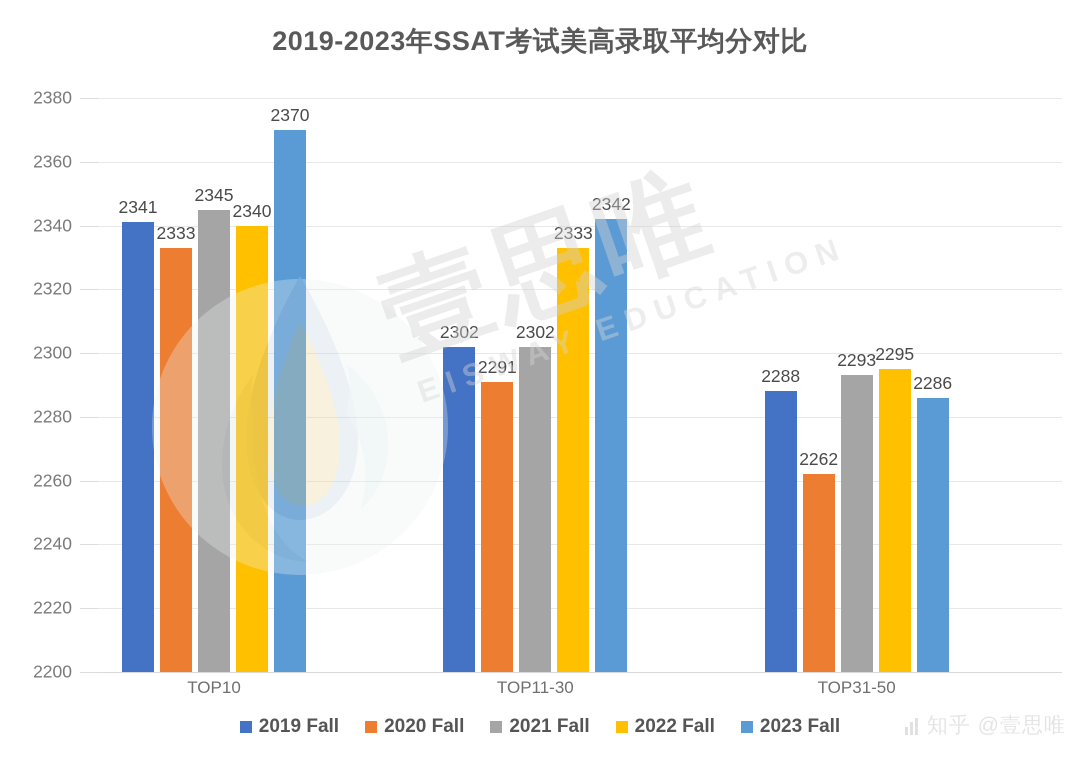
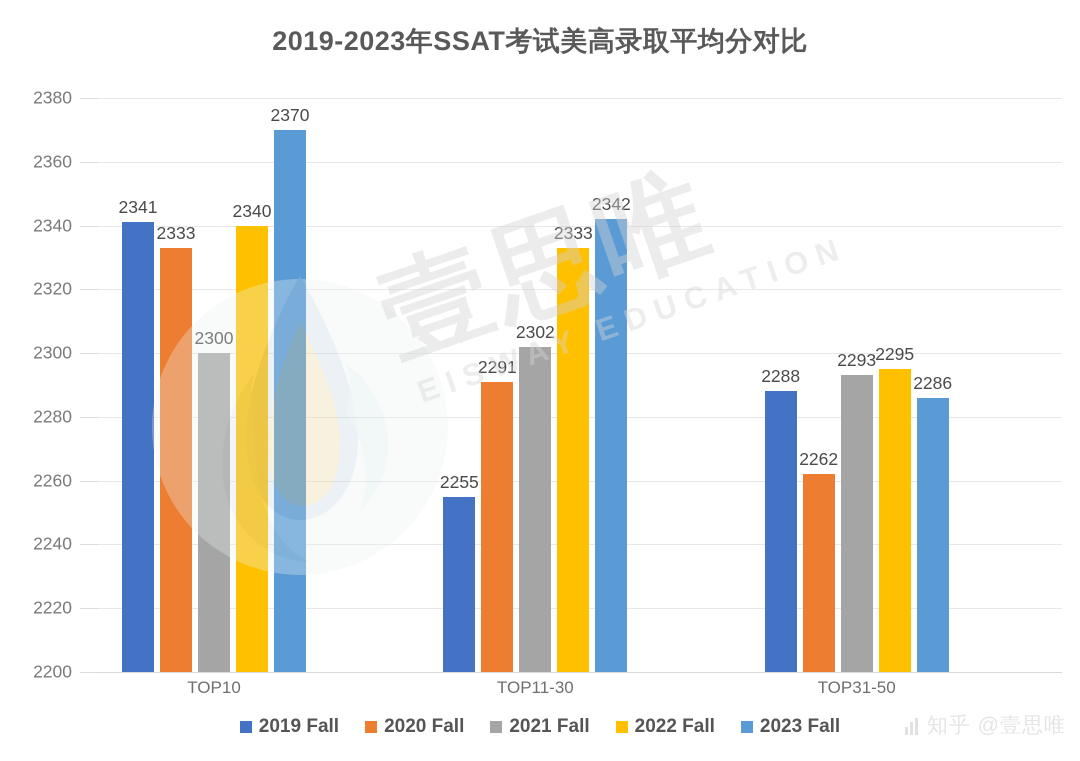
2021 Fall/TOP10: 2345 -> 2300
2019 Fall/TOP11-30: 2302 -> 2255
